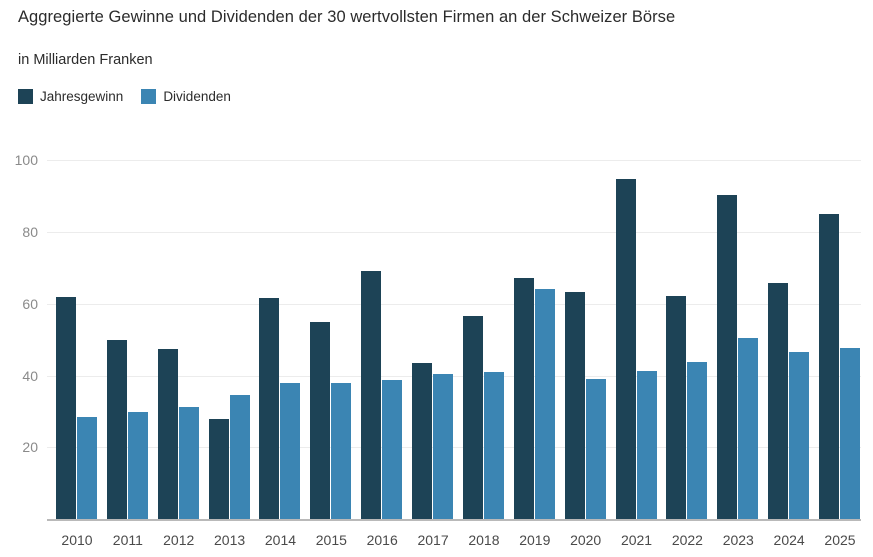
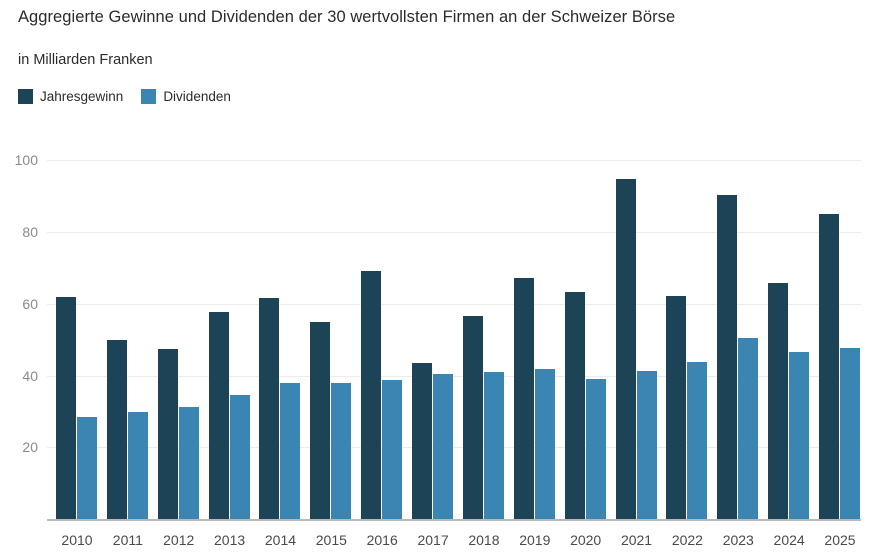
Jahresgewinn/2013: 28 -> 58
Dividenden/2019: 64 -> 42
